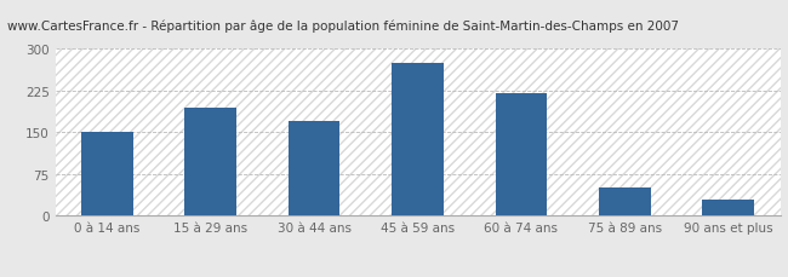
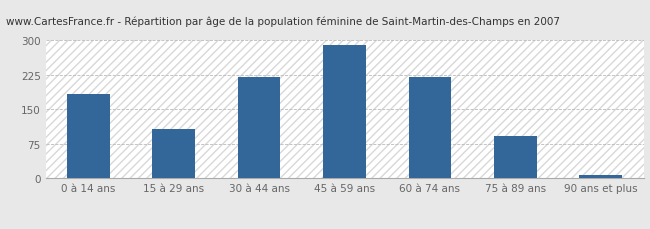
0 à 14 ans: 150 -> 183
15 à 29 ans: 195 -> 108
30 à 44 ans: 170 -> 220
45 à 59 ans: 275 -> 291
75 à 89 ans: 50 -> 93
90 ans et plus: 30 -> 7
